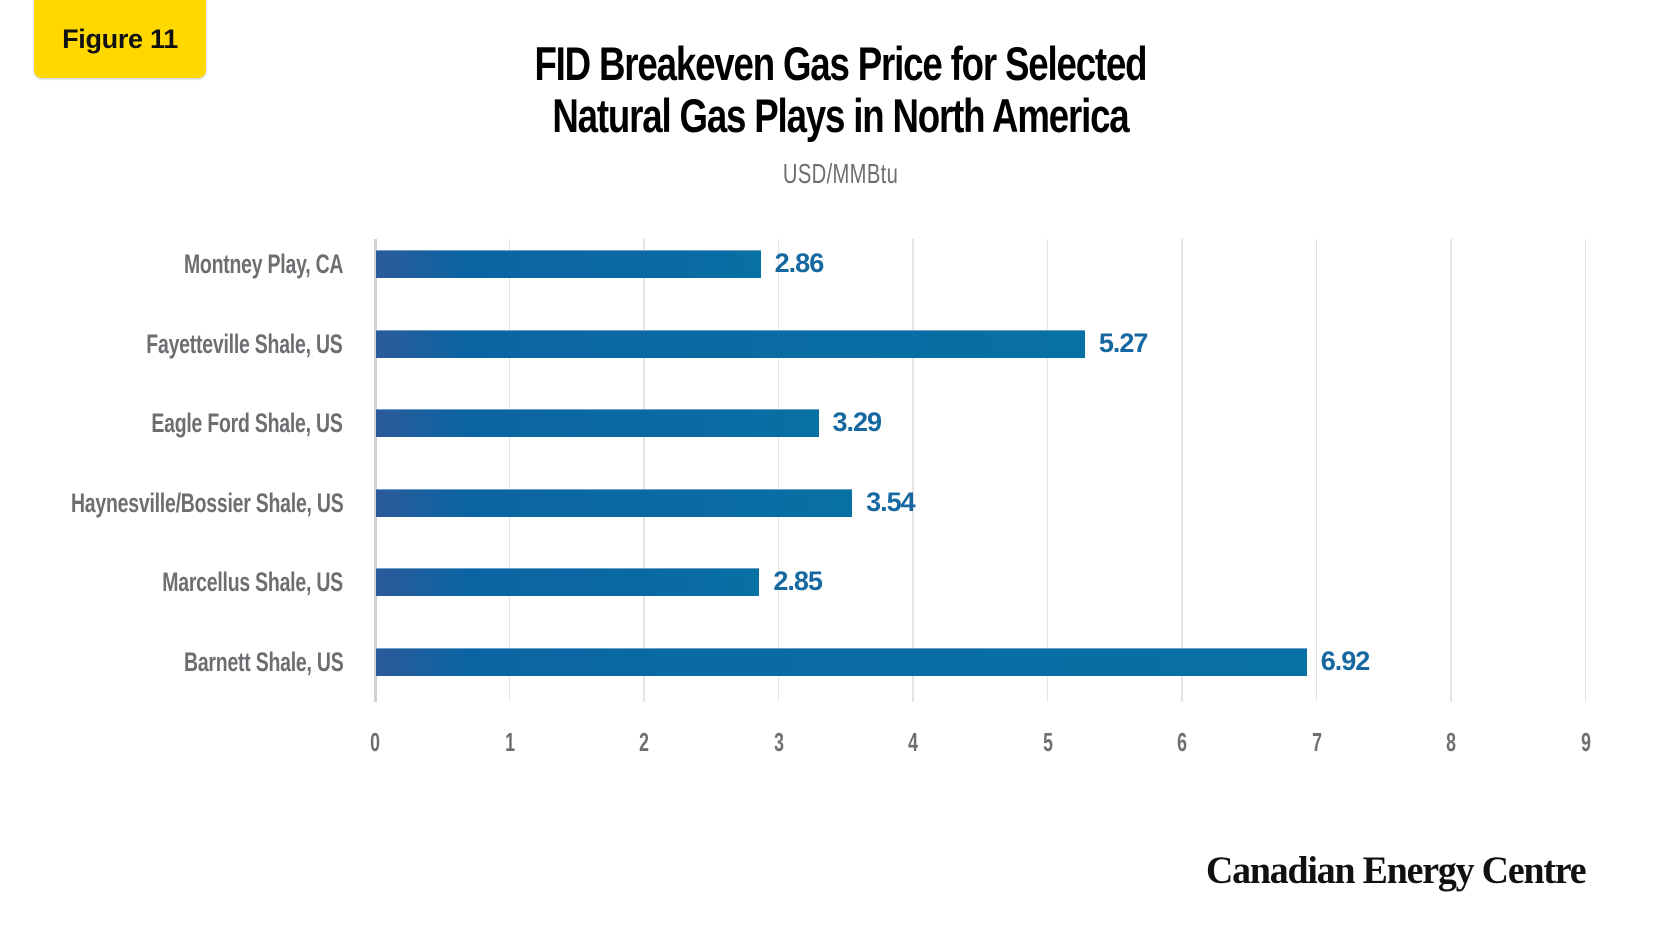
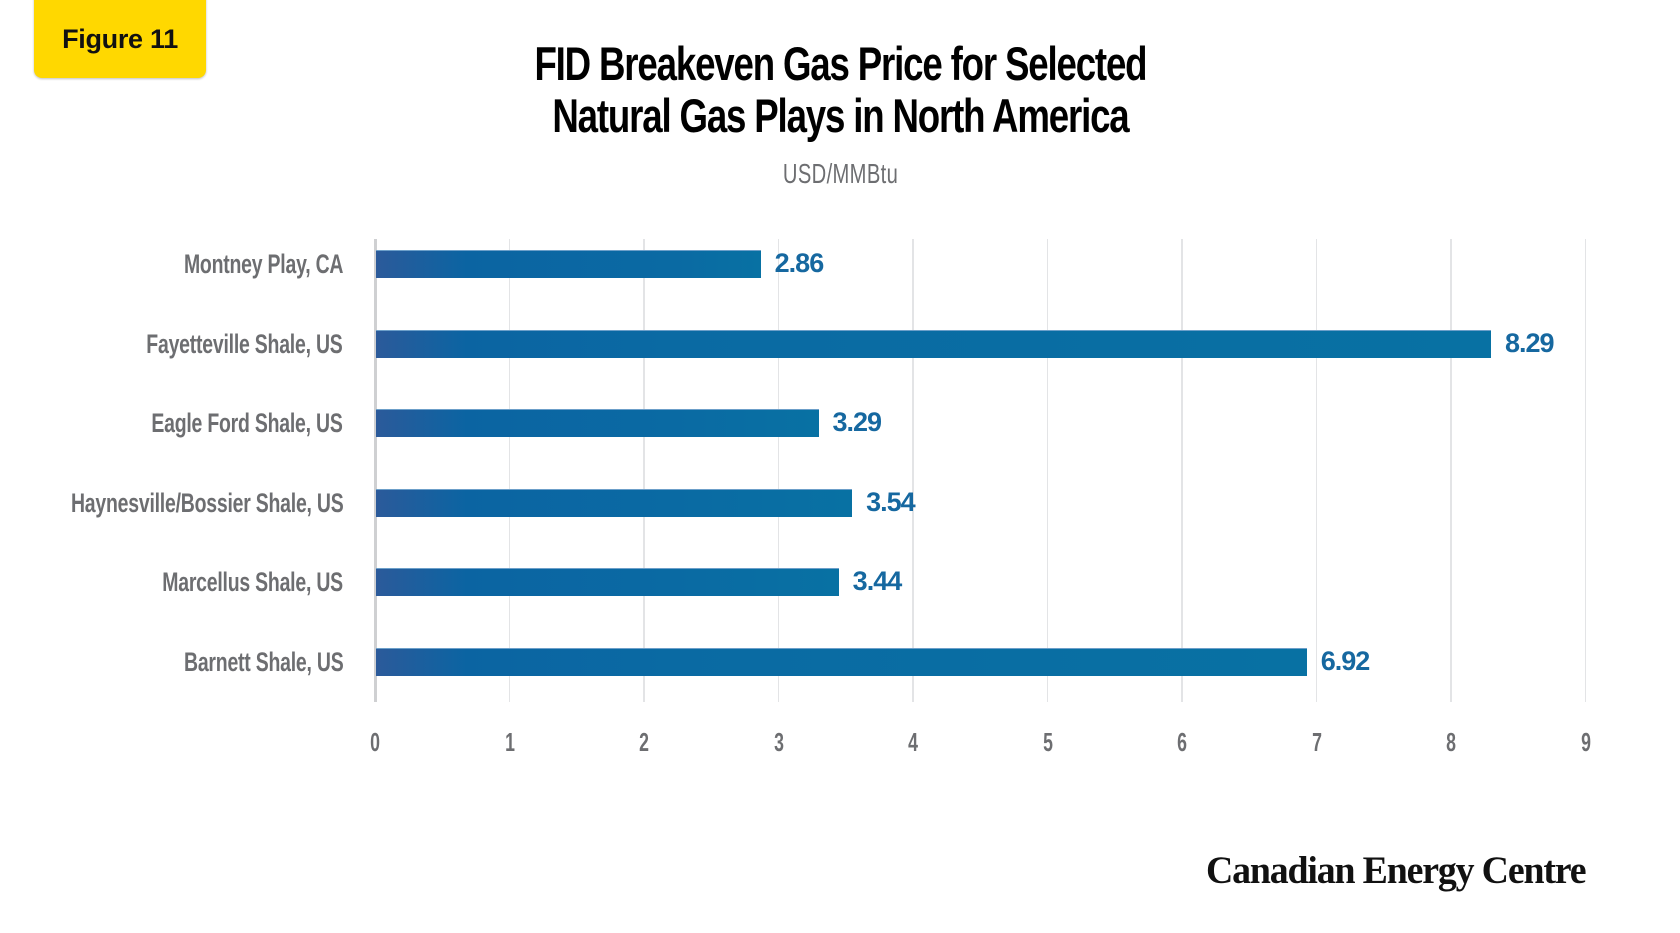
Fayetteville Shale, US: 5.27 -> 8.29
Marcellus Shale, US: 2.85 -> 3.44
